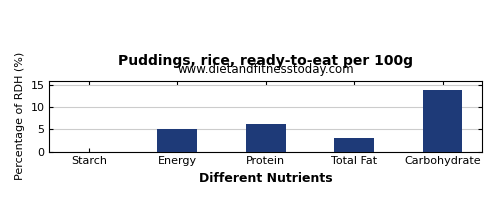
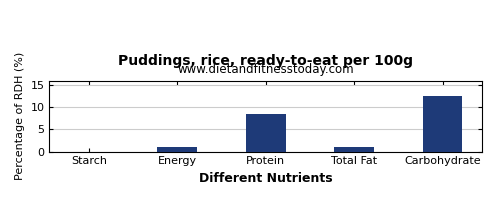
Energy: 5.0 -> 1.0
Protein: 6.3 -> 8.5
Total Fat: 3.1 -> 1.0
Carbohydrate: 14.0 -> 12.5
